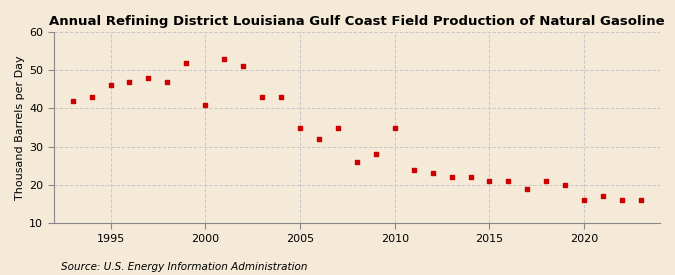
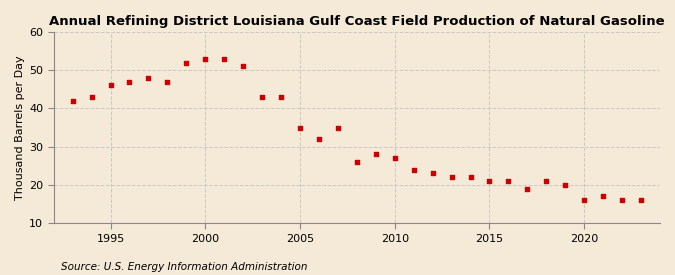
2000: 41 -> 53
2010: 35 -> 27
